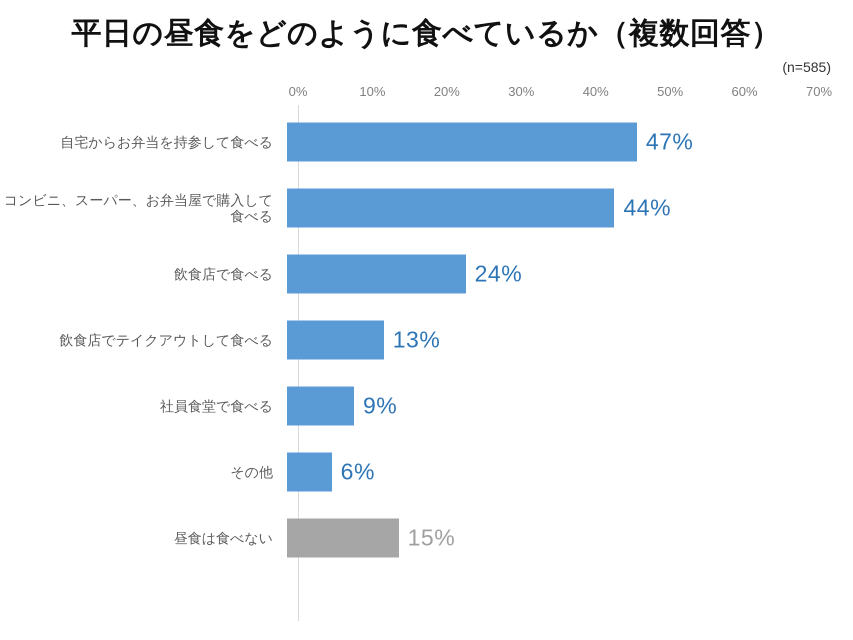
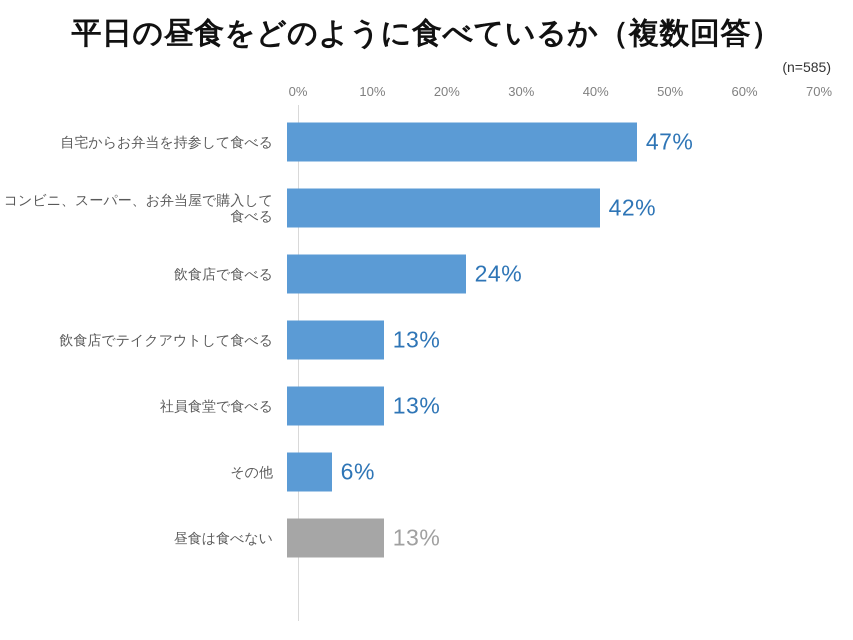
コンビニ、スーパー、お弁当屋で購入して食べる: 44% -> 42%
社員食堂で食べる: 9% -> 13%
昼食は食べない: 15% -> 13%
